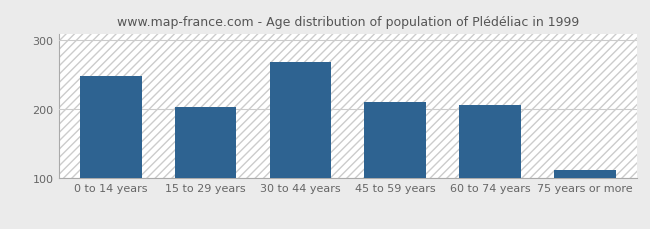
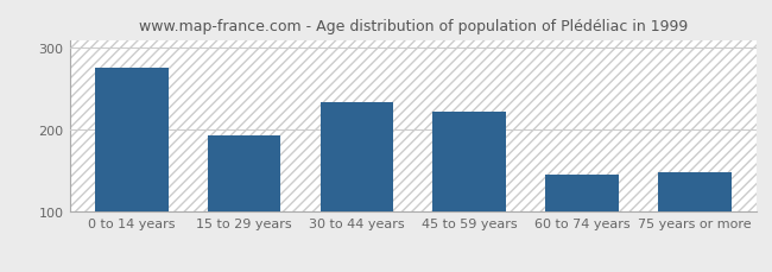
0 to 14 years: 248 -> 276
15 to 29 years: 204 -> 194
30 to 44 years: 268 -> 234
45 to 59 years: 211 -> 222
60 to 74 years: 206 -> 146
75 years or more: 112 -> 148
